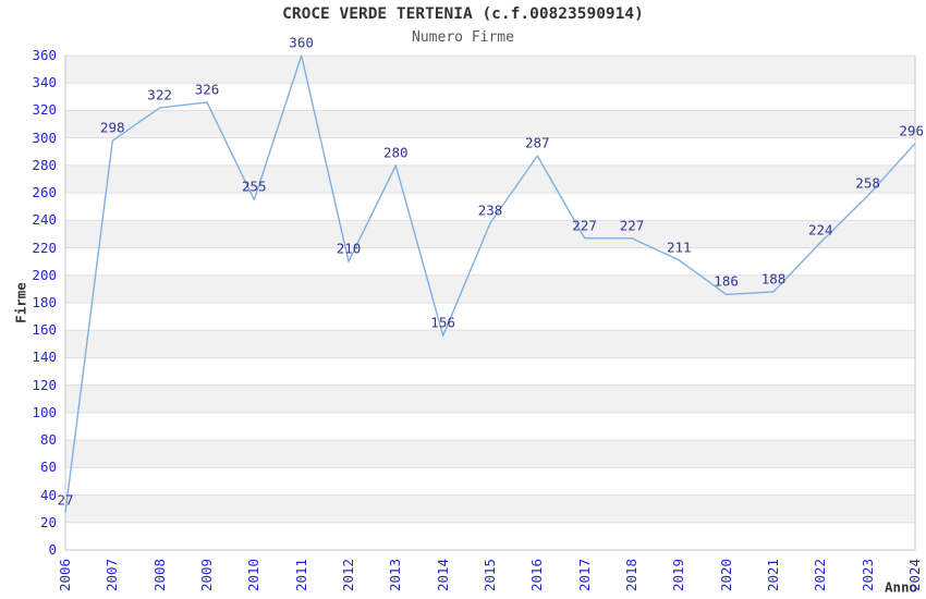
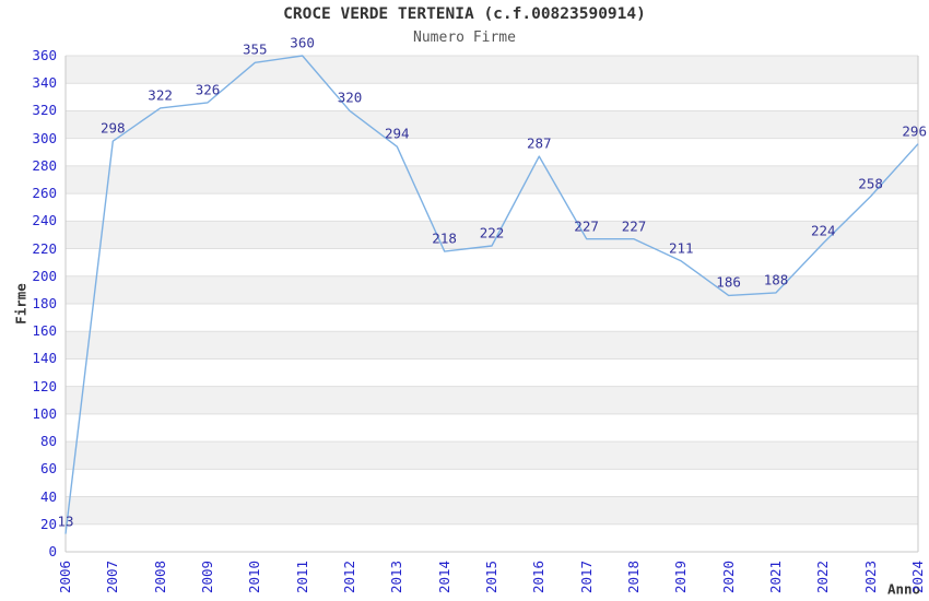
2006: 27 -> 13
2010: 255 -> 355
2012: 210 -> 320
2013: 280 -> 294
2014: 156 -> 218
2015: 238 -> 222
